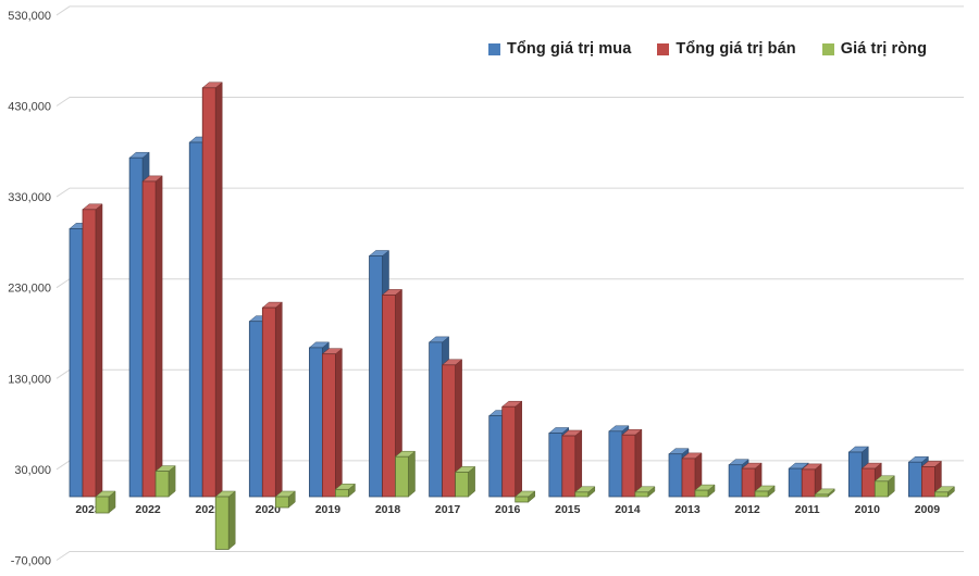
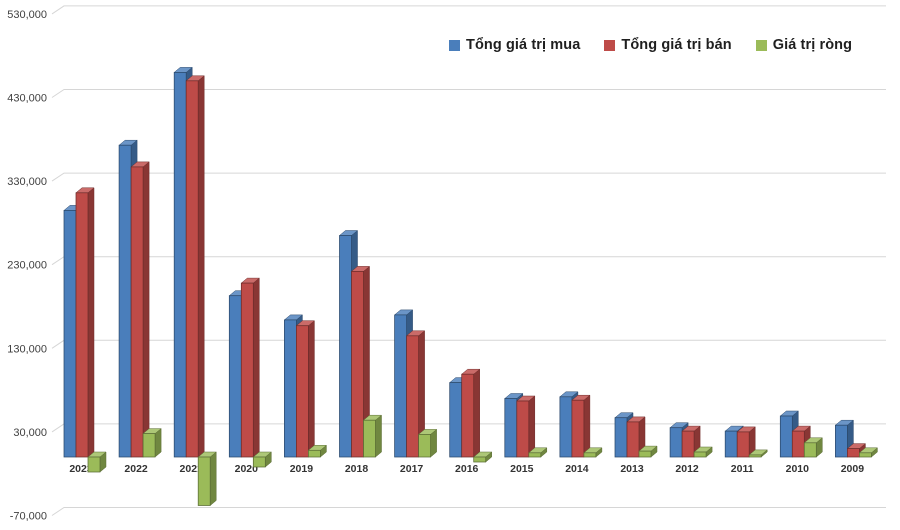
Tổng giá trị mua/2021: 390000 -> 460000
Tổng giá trị bán/2009: 30000 -> 10000
